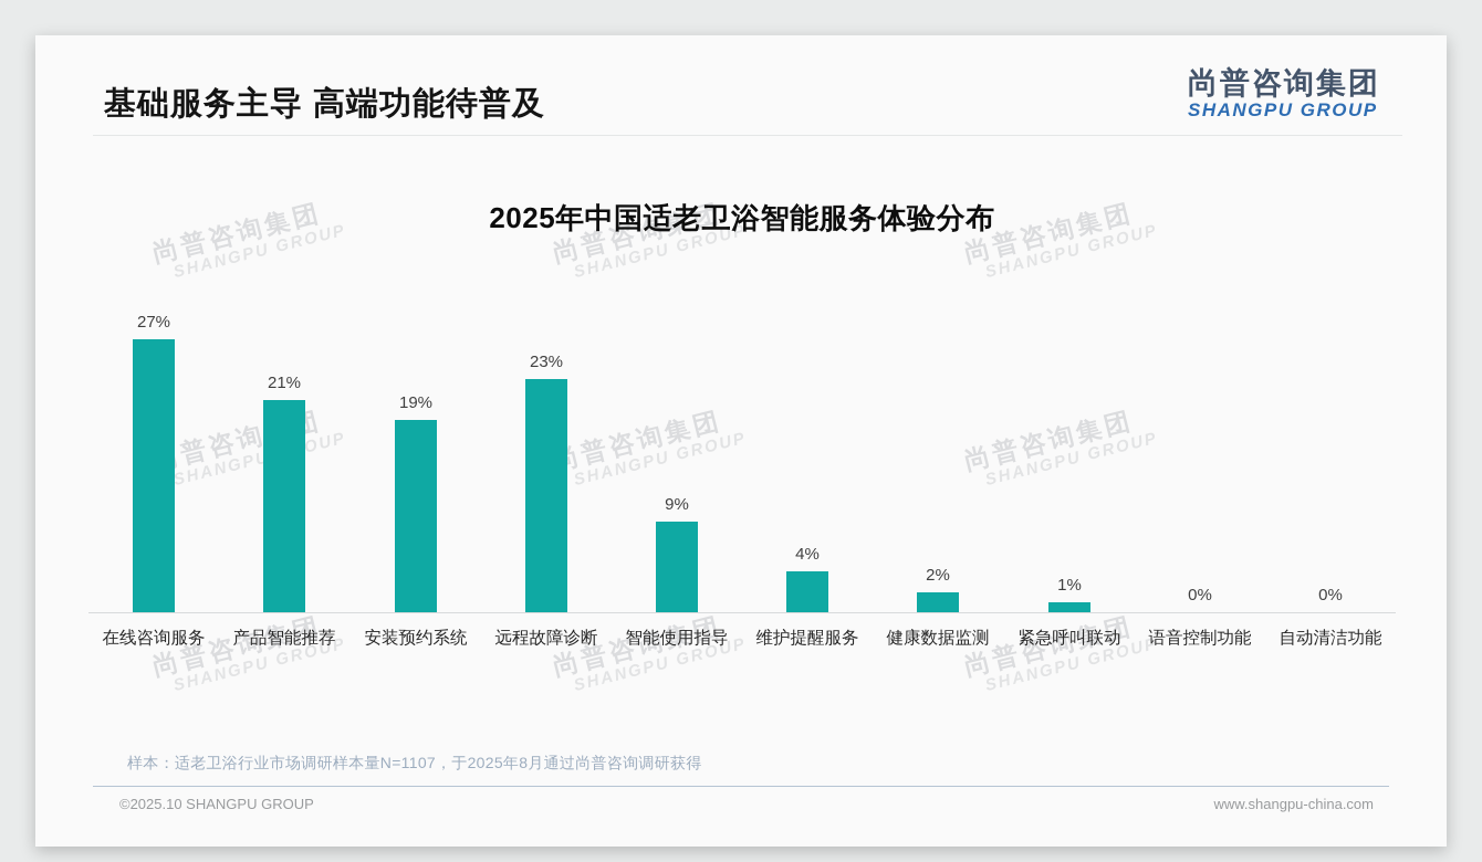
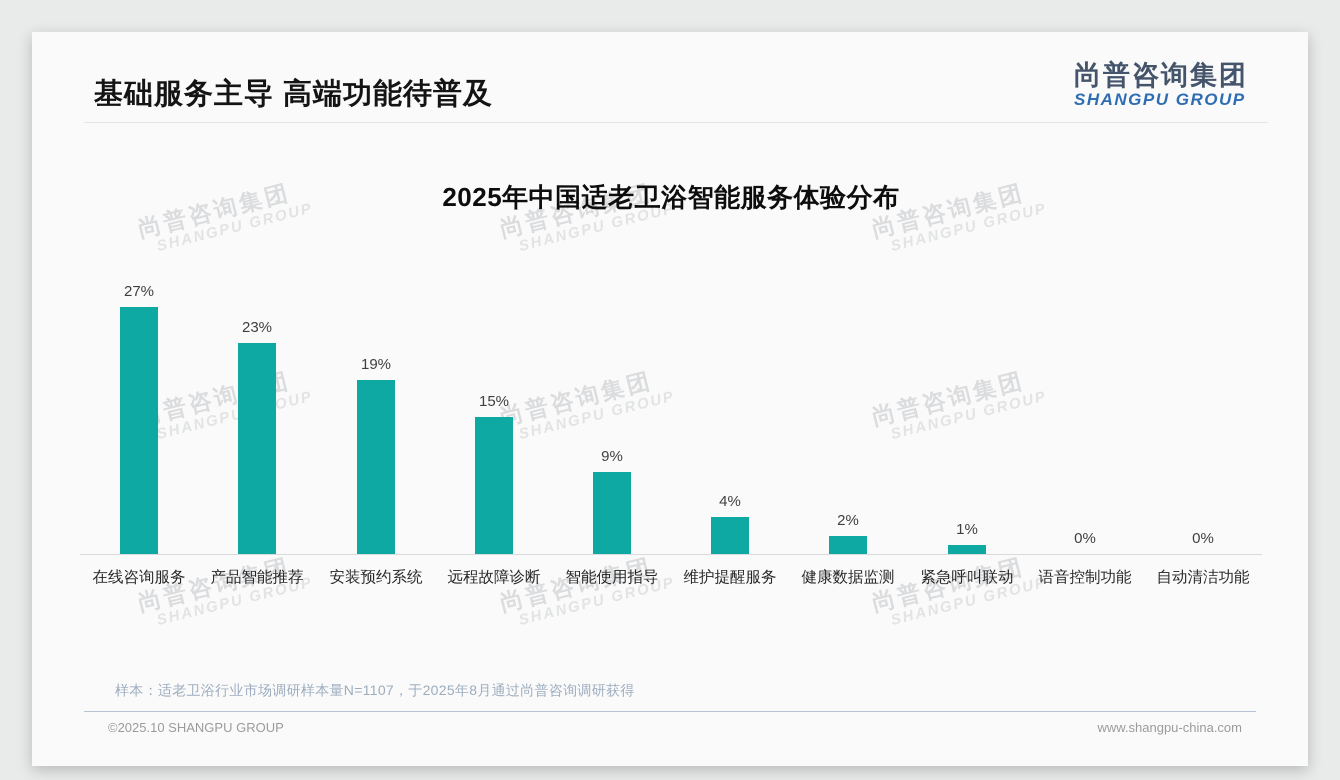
产品智能推荐: 21% -> 23%
远程故障诊断: 23% -> 15%
